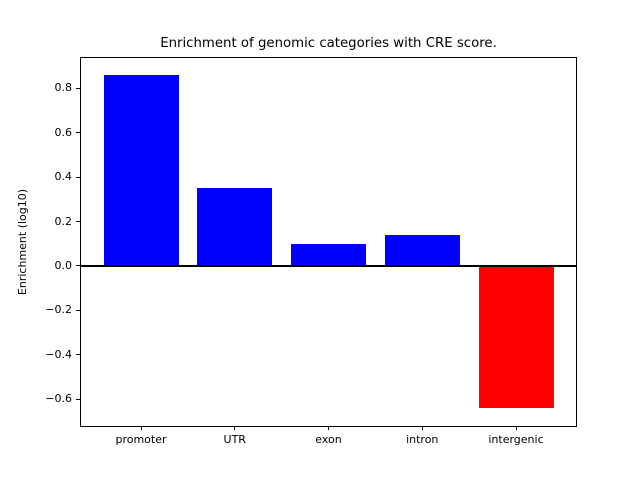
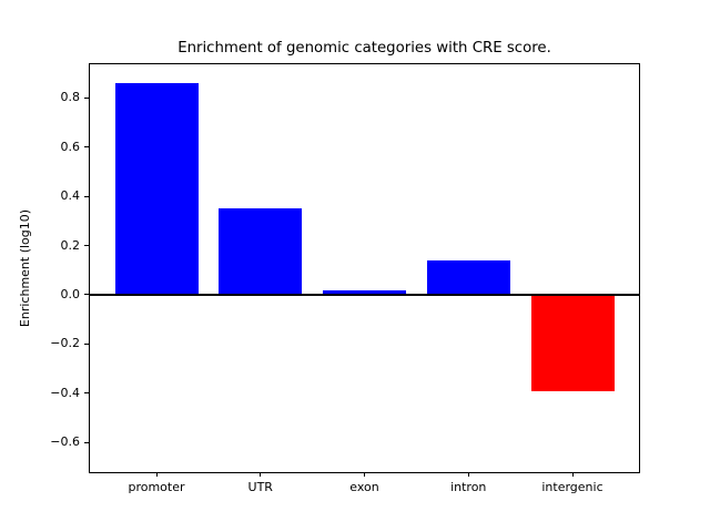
exon: 0.10 -> 0.02
intergenic: -0.64 -> -0.39
